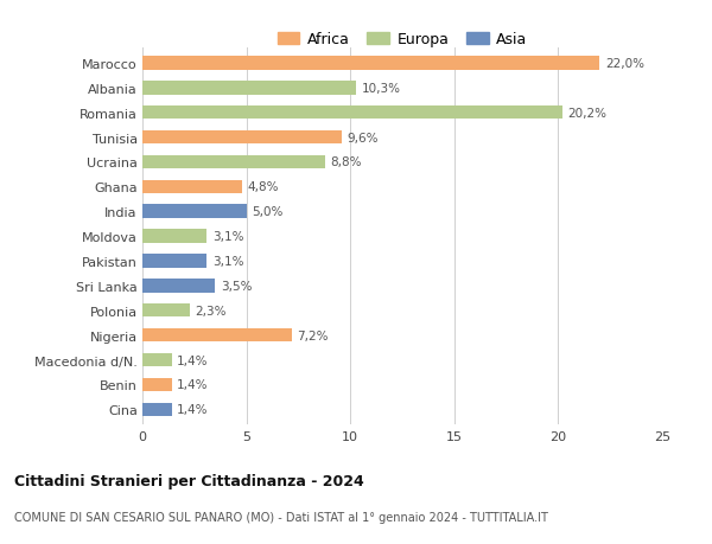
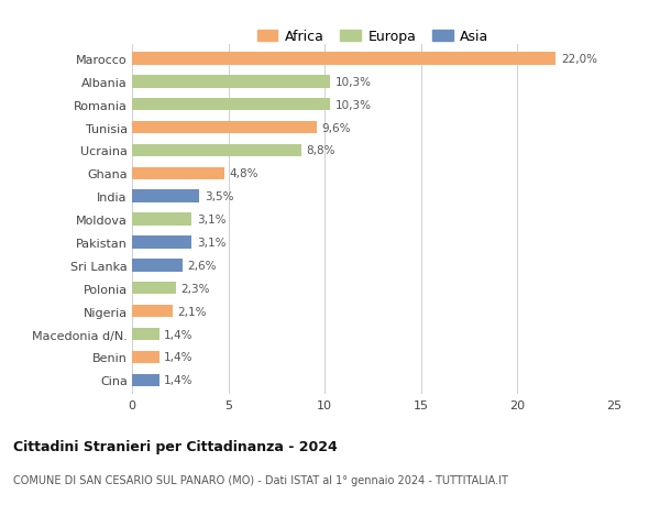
Romania: 20,2% -> 10,3%
India: 5,0% -> 3,5%
Sri Lanka: 3,5% -> 2,6%
Nigeria: 7,2% -> 2,1%
